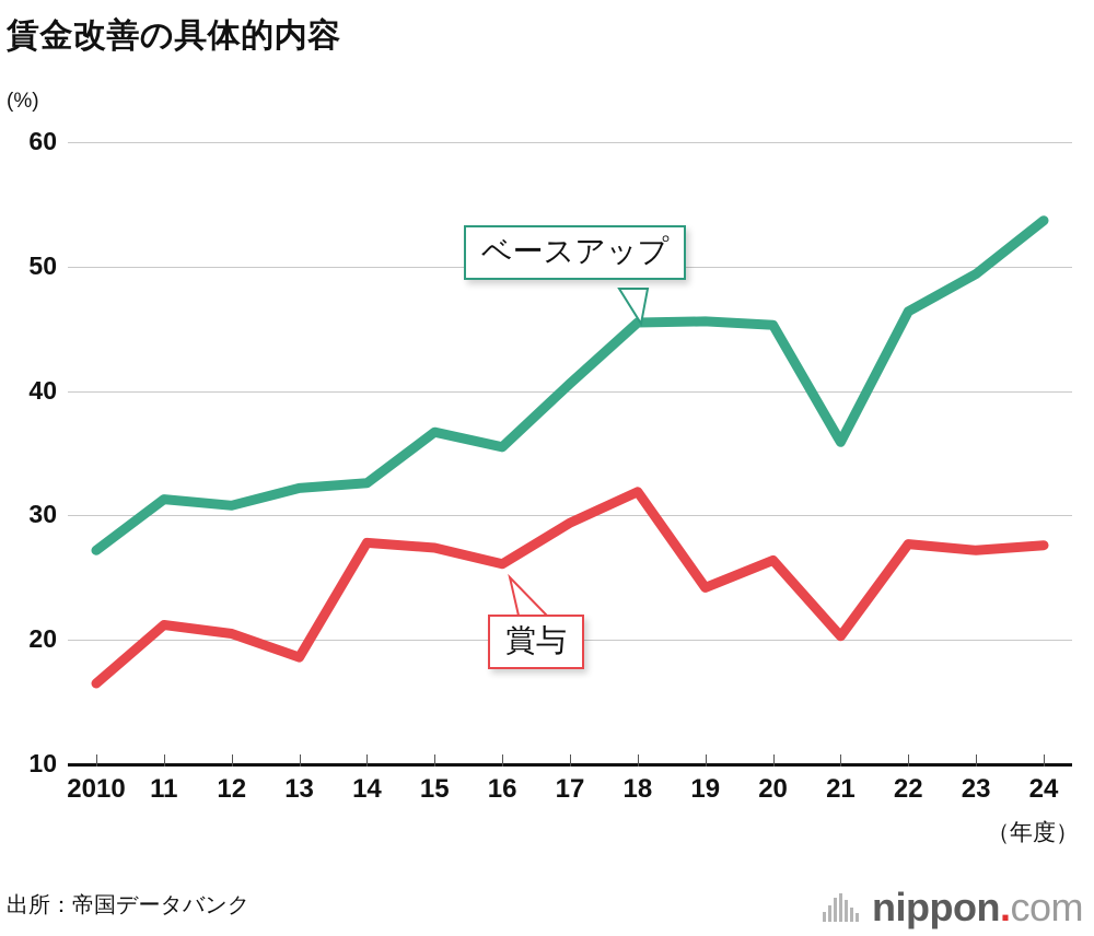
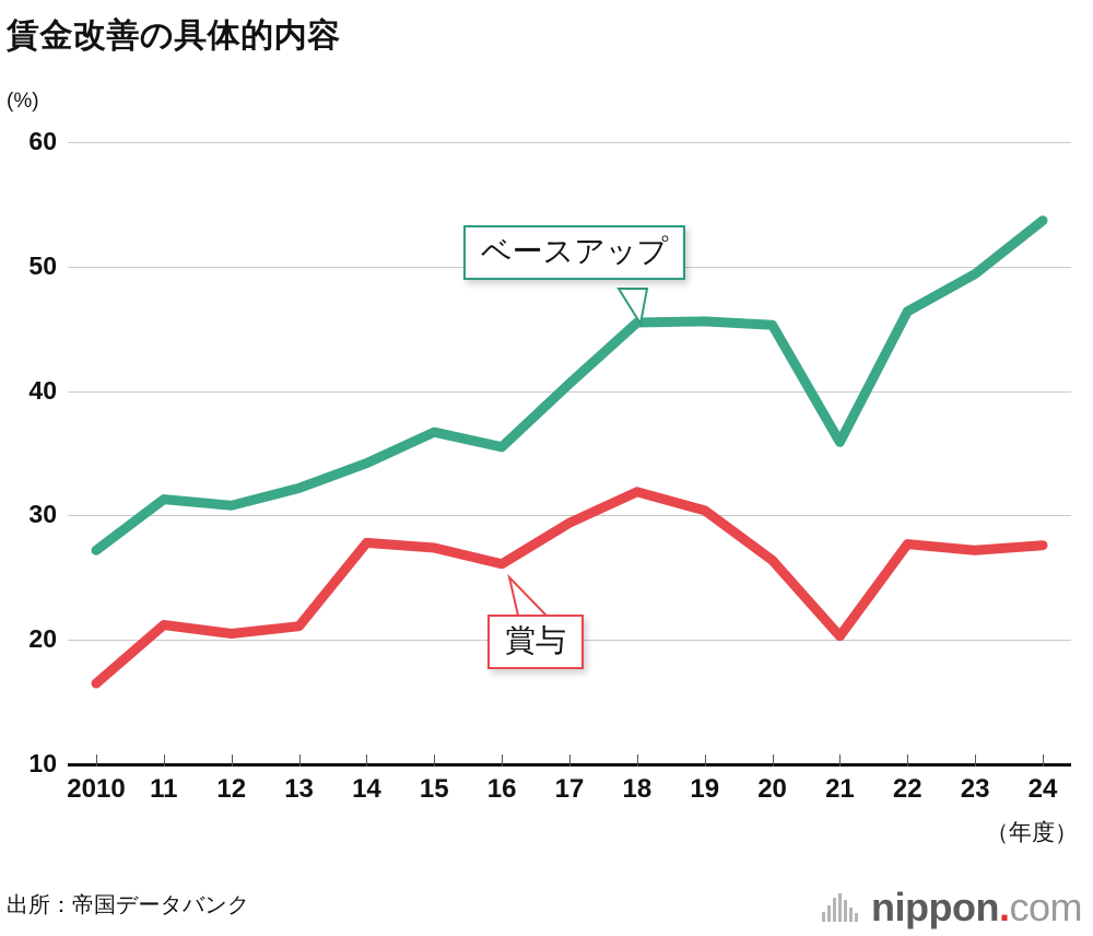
賞与/13: 18.6 -> 21.1
ベースアップ/14: 32.6 -> 34.2
賞与/19: 24.2 -> 30.4
